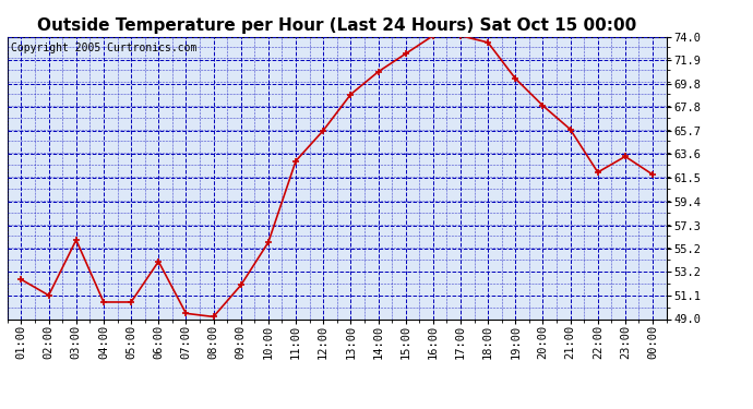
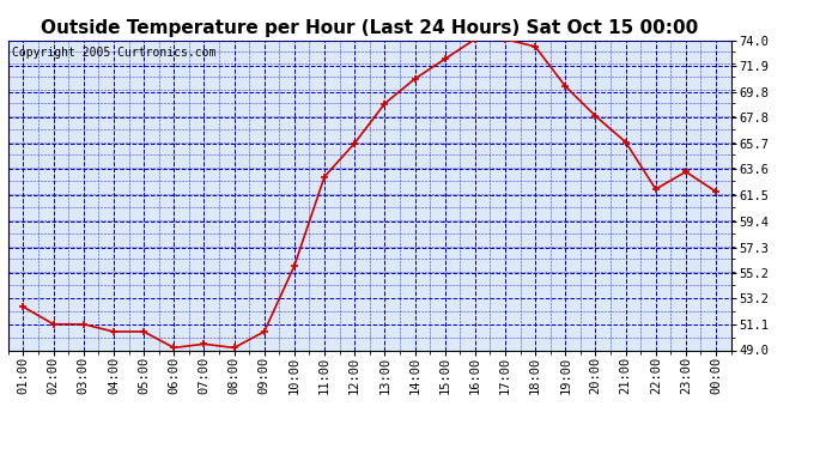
03:00: 56.0 -> 51.1
06:00: 54.1 -> 49.2
09:00: 52.0 -> 50.5
